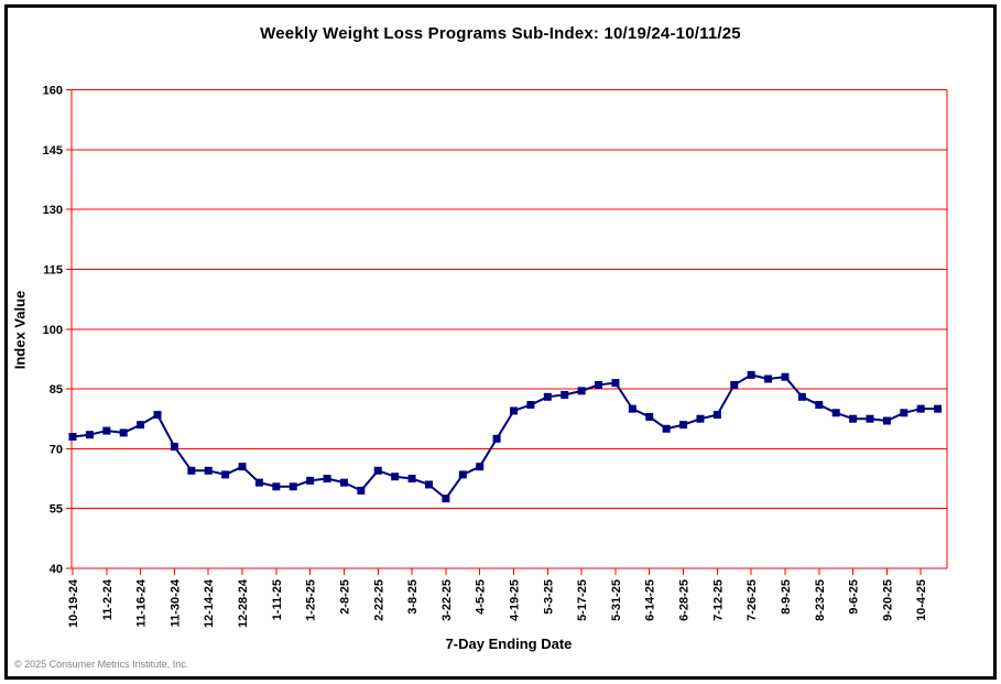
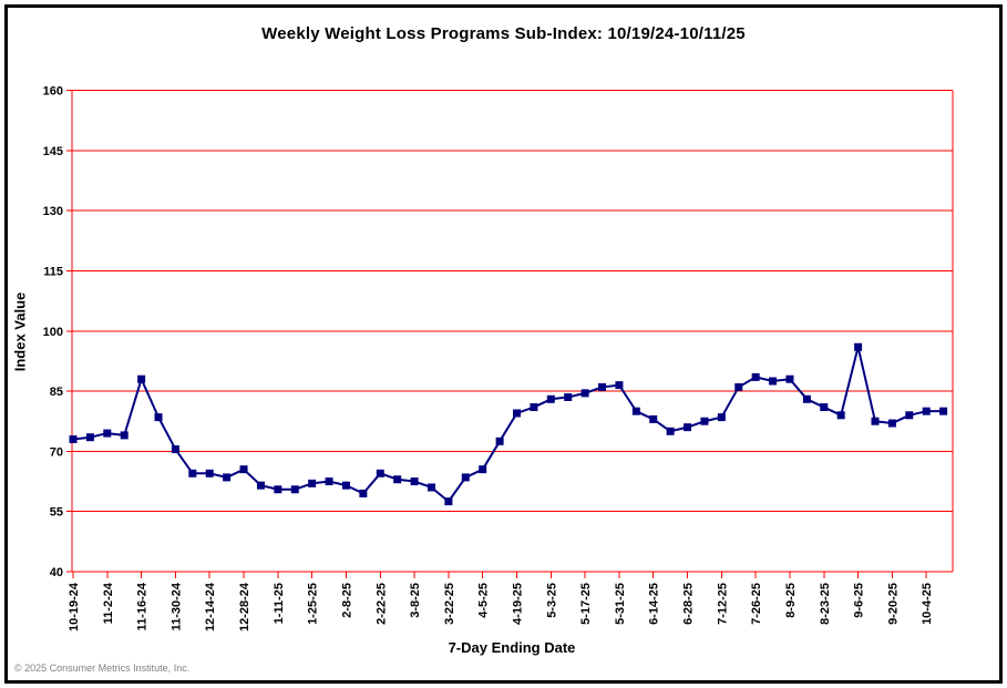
11-16-24: 76 -> 88
9-6-25: 78 -> 96
